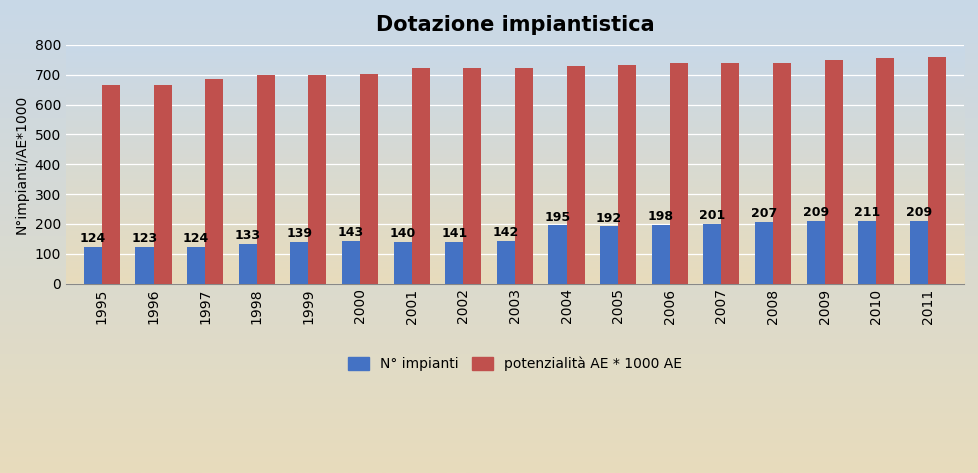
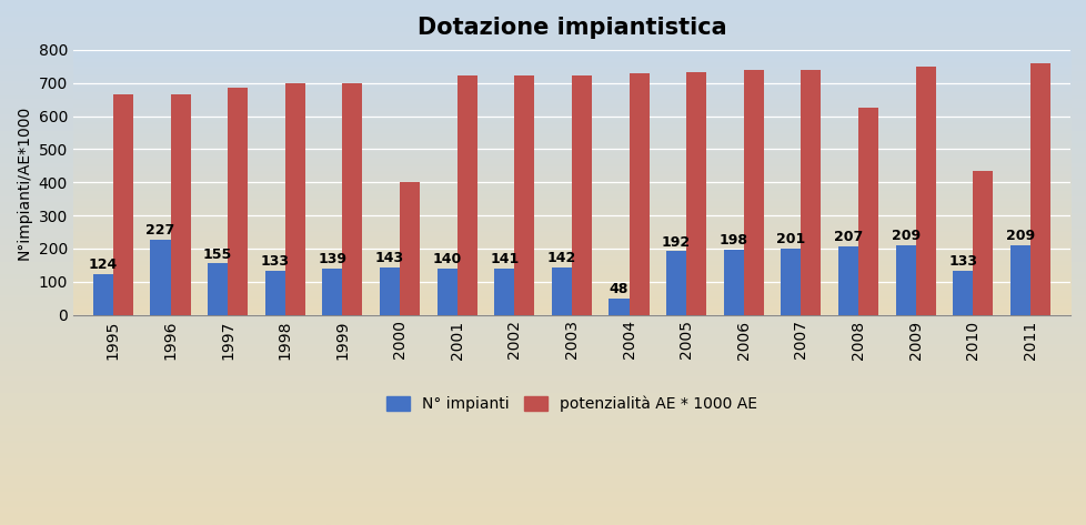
N° impianti/1996: 123 -> 227
N° impianti/1997: 124 -> 155
potenzialità AE * 1000 AE/2000: 702 -> 400
N° impianti/2004: 195 -> 48
potenzialità AE * 1000 AE/2008: 739 -> 625
N° impianti/2010: 211 -> 133
potenzialità AE * 1000 AE/2010: 755 -> 435
